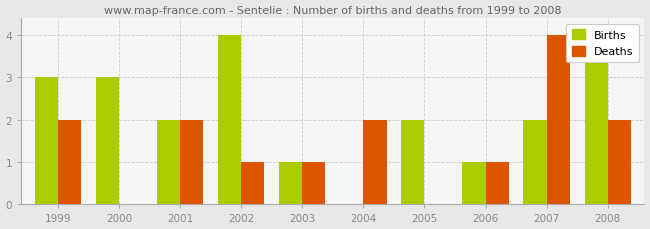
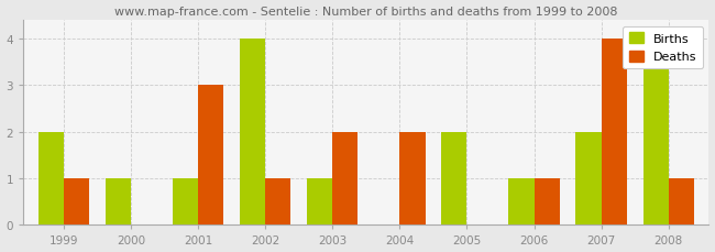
Births/1999: 3 -> 2
Deaths/1999: 2 -> 1
Births/2000: 3 -> 1
Births/2001: 2 -> 1
Deaths/2001: 2 -> 3
Deaths/2003: 1 -> 2
Deaths/2008: 2 -> 1
